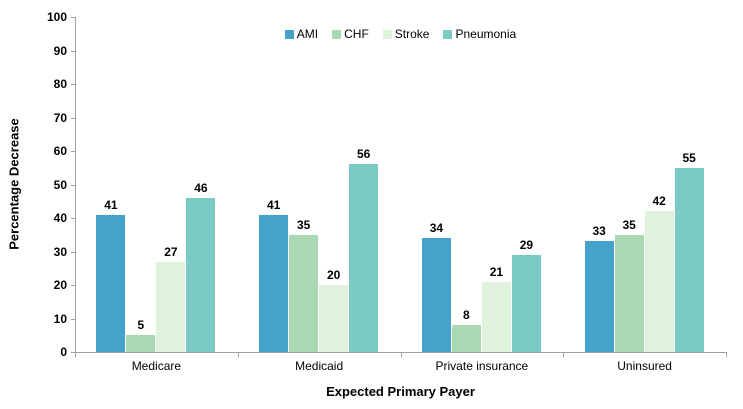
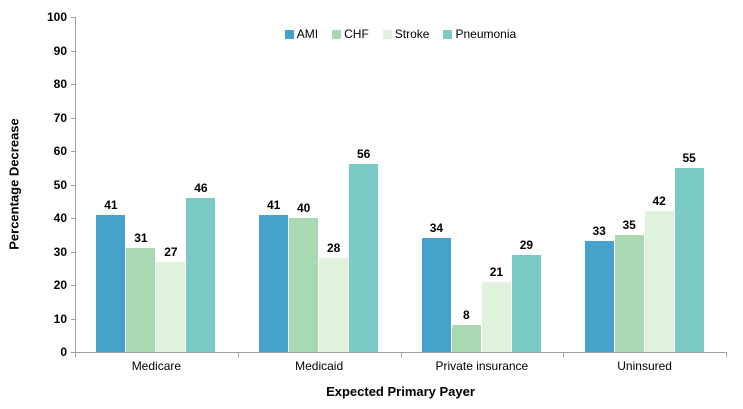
CHF/Medicare: 5 -> 31
CHF/Medicaid: 35 -> 40
Stroke/Medicaid: 20 -> 28
